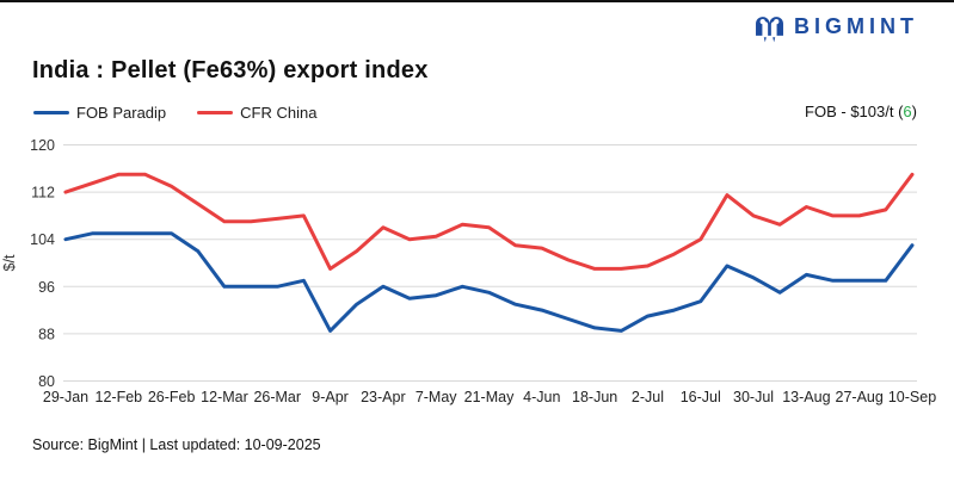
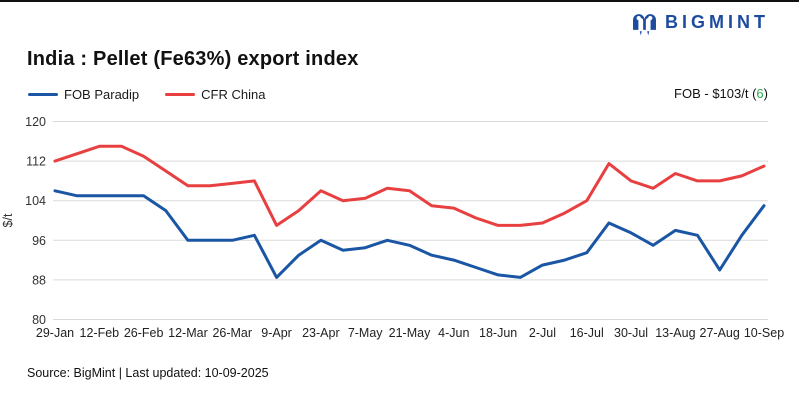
FOB Paradip/29-Jan: 104 -> 106
FOB Paradip/27-Aug: 97 -> 90
CFR China/10-Sep: 115 -> 111
